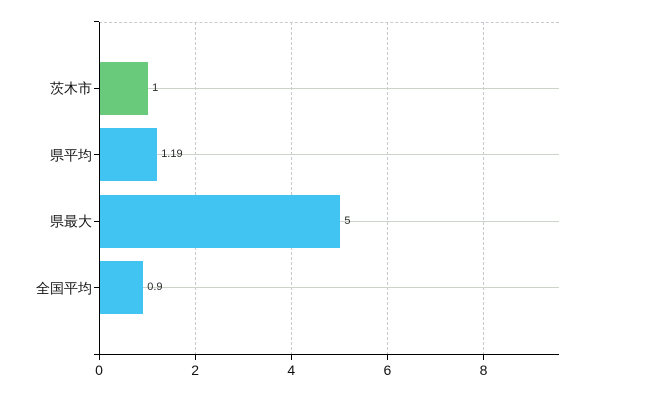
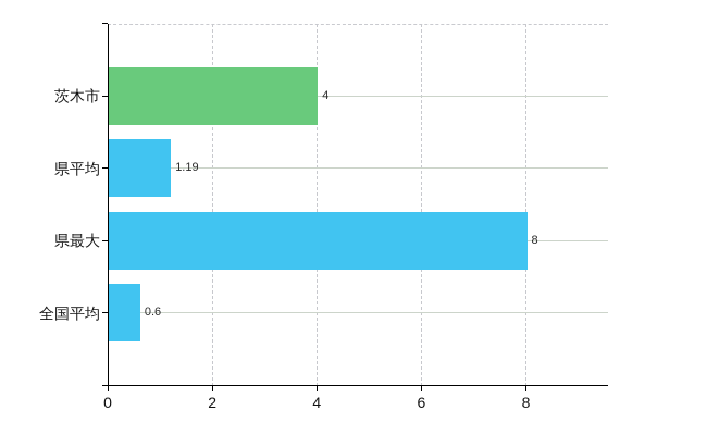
茨木市: 1 -> 4
県最大: 5 -> 8
全国平均: 0.9 -> 0.6
